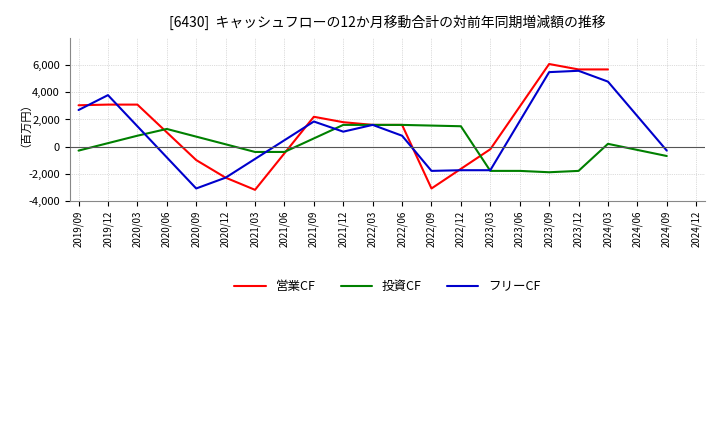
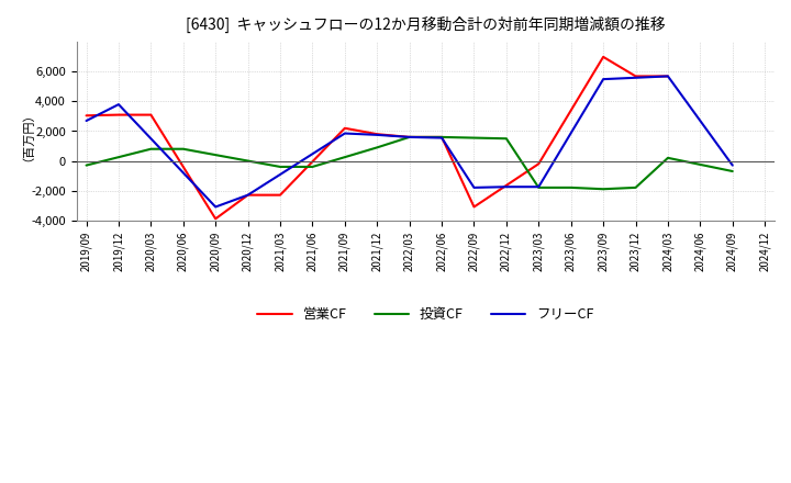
投資CF/2020/06: 1,300 -> 800
営業CF/2020/09: -1,000 -> -3,900
営業CF/2021/03: -3,200 -> -2,300
投資CF/2021/12: 1,600 -> 900
フリーCF/2021/12: 1,100 -> 1,800
フリーCF/2022/06: 800 -> 1,600
営業CF/2023/09: 6,100 -> 7,000
フリーCF/2024/03: 4,800 -> 5,700
